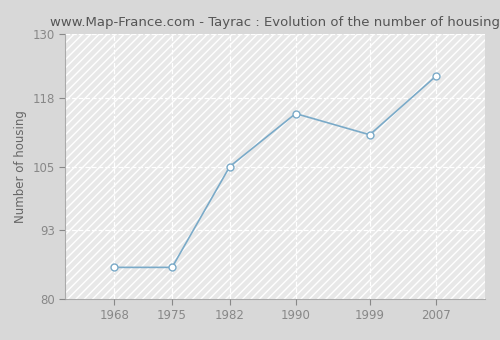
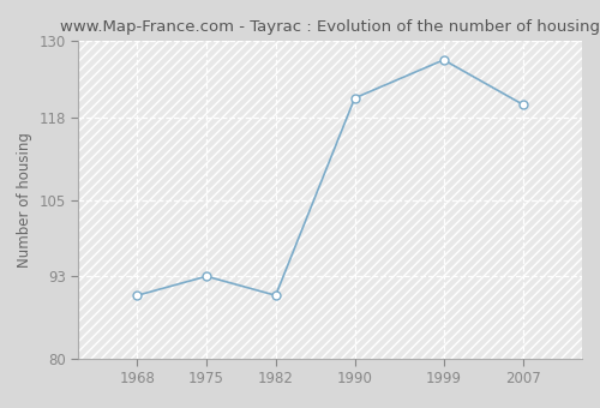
1968: 86 -> 90
1975: 86 -> 93
1982: 105 -> 90
1990: 115 -> 121
1999: 111 -> 127
2007: 122 -> 120
